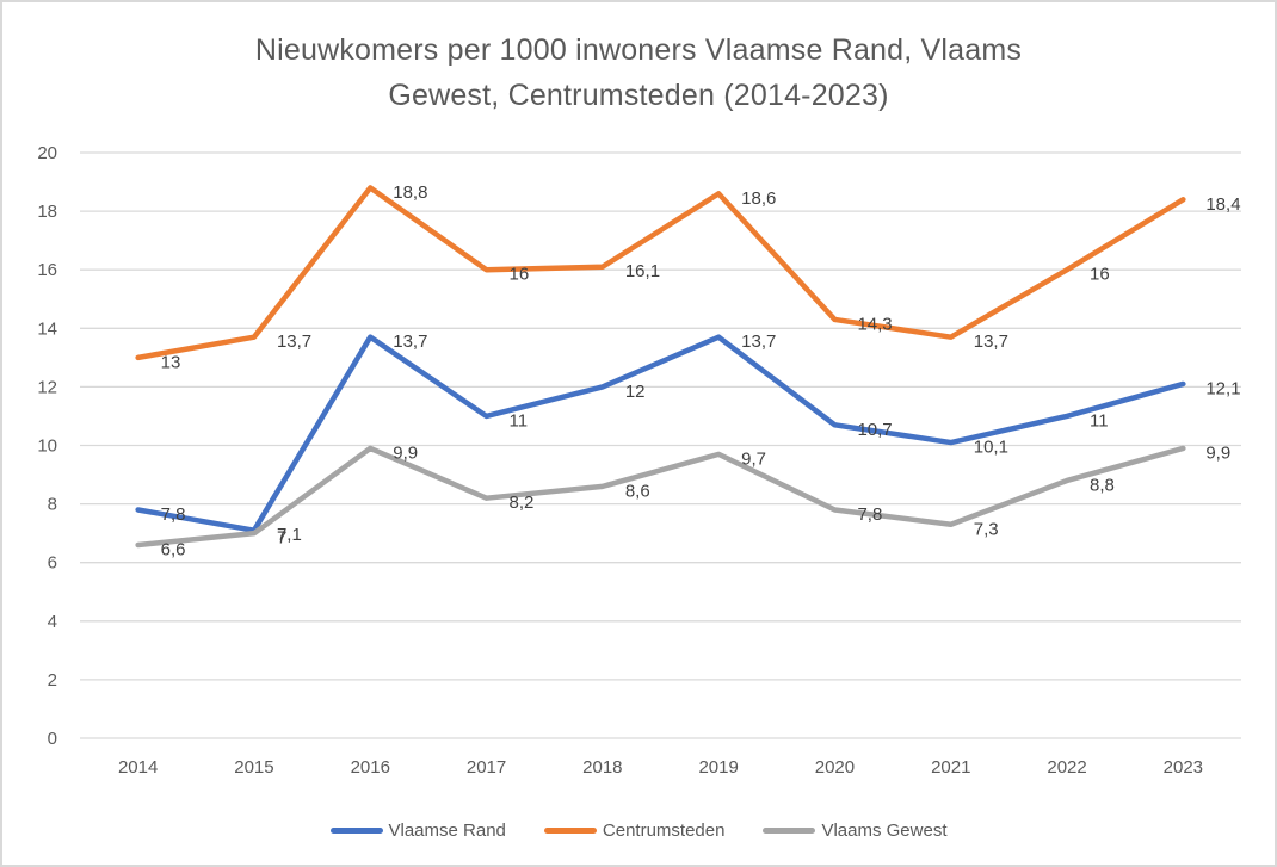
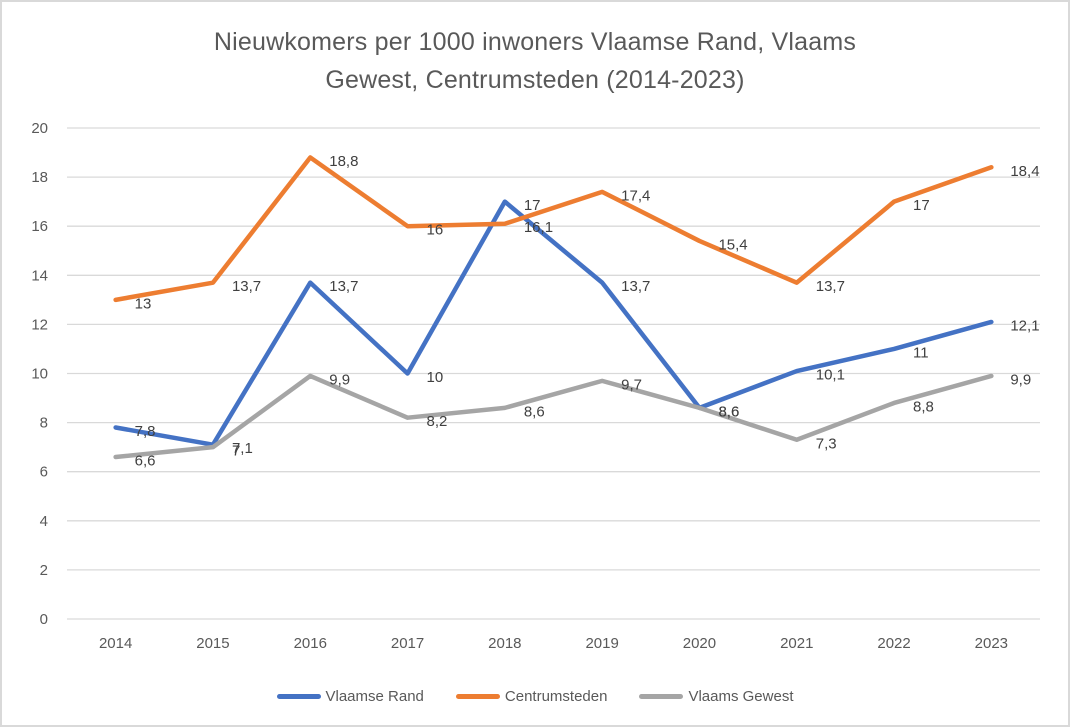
Vlaamse Rand/2017: 11 -> 10
Vlaamse Rand/2018: 12 -> 17
Centrumsteden/2019: 18,6 -> 17,4
Vlaamse Rand/2020: 10,7 -> 8,6
Centrumsteden/2020: 14,3 -> 15,4
Vlaams Gewest/2020: 7,8 -> 8,6
Centrumsteden/2022: 16 -> 17
